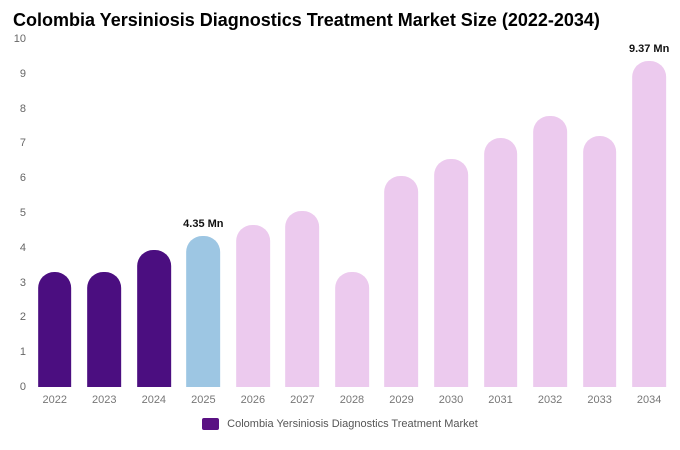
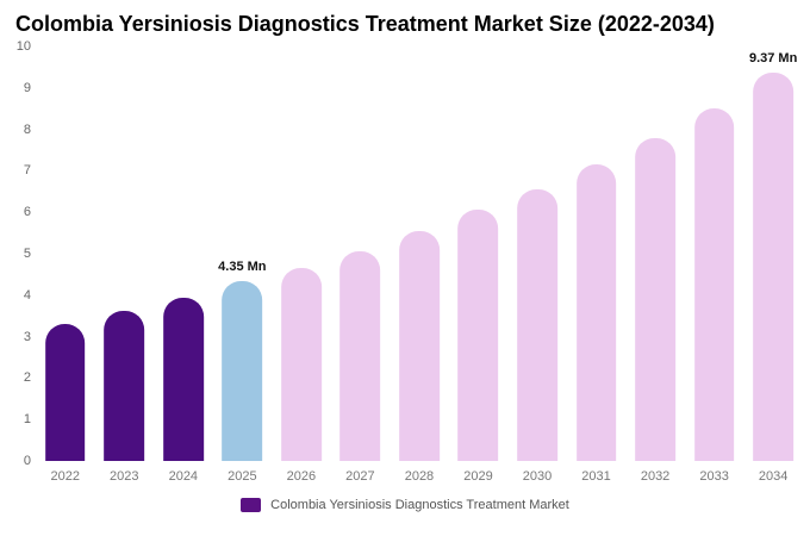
2023: 3.3 -> 3.6
2028: 3.3 -> 5.5
2033: 7.2 -> 8.5
